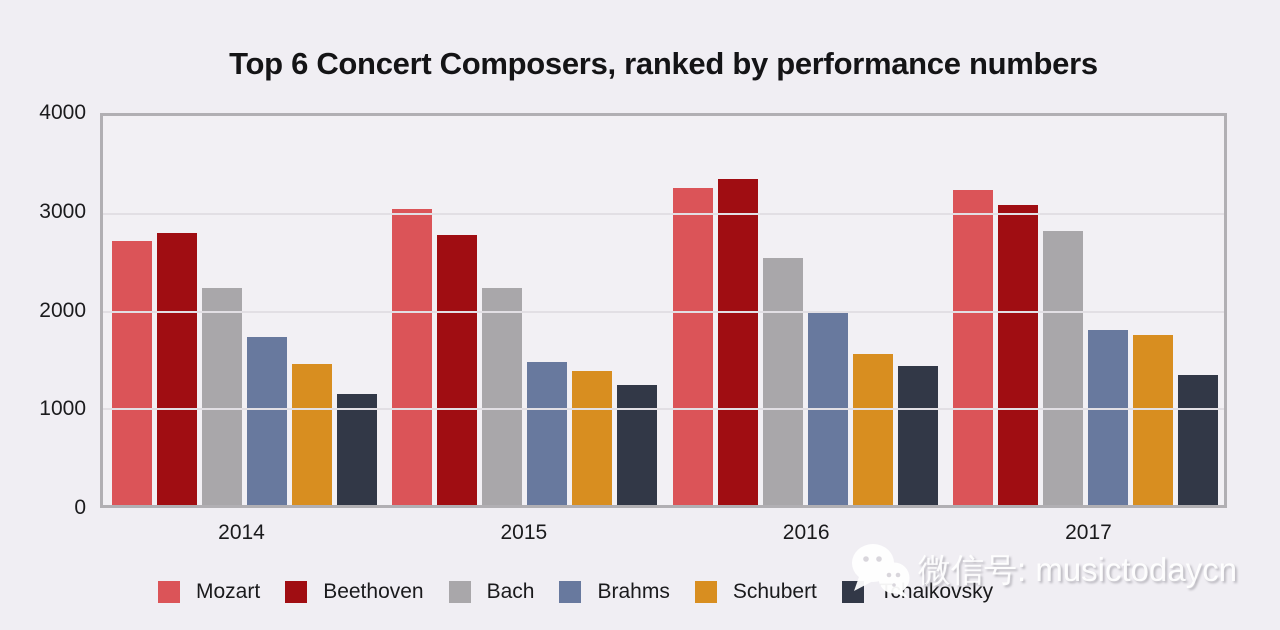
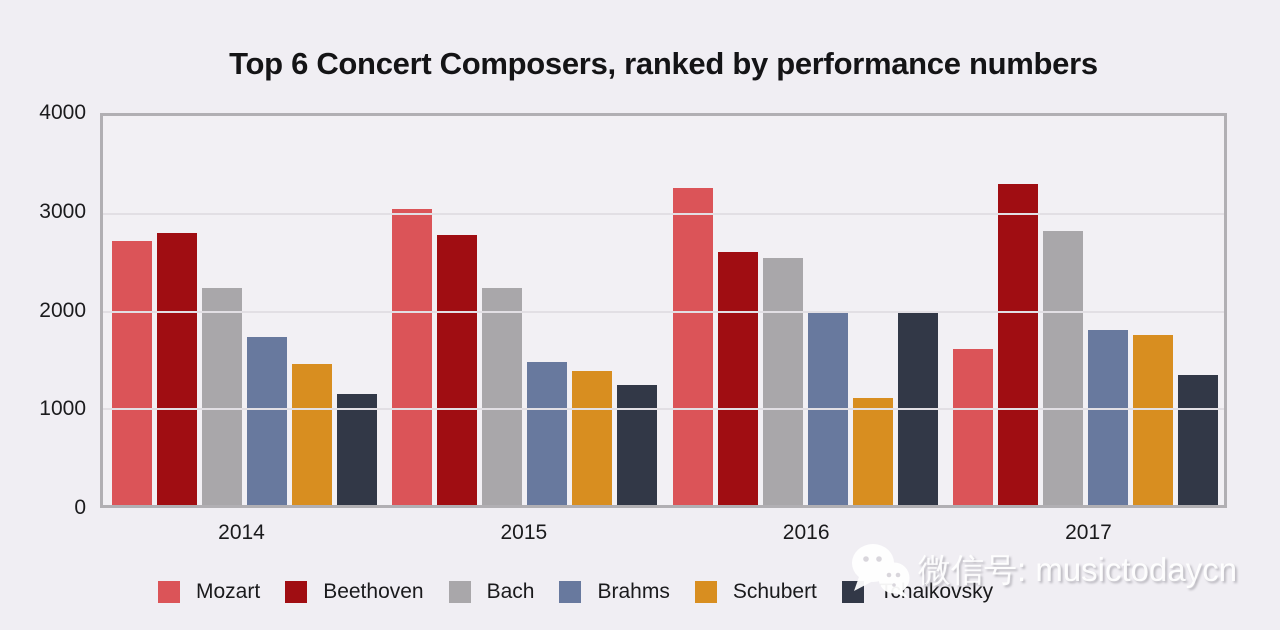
Beethoven/2016: 3400 -> 2600
Schubert/2016: 1600 -> 1100
Tchaikovsky/2016: 1400 -> 2000
Mozart/2017: 3200 -> 1600
Beethoven/2017: 3100 -> 3300
